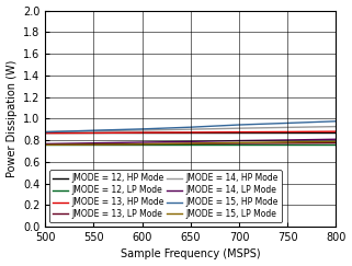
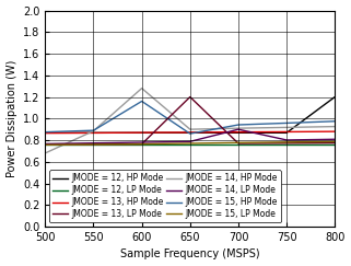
JMODE = 14, HP Mode/500: 0.88 -> 0.68
JMODE = 14, HP Mode/600: 0.89 -> 1.28
JMODE = 15, HP Mode/600: 0.90 -> 1.16
JMODE = 15, HP Mode/650: 0.92 -> 0.86
JMODE = 13, LP Mode/650: 0.77 -> 1.20
JMODE = 14, LP Mode/700: 0.80 -> 0.90
JMODE = 12, HP Mode/800: 0.87 -> 1.20
